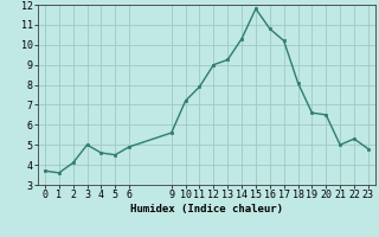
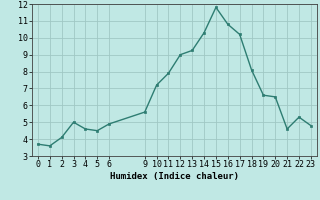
21: 5.0 -> 4.6
